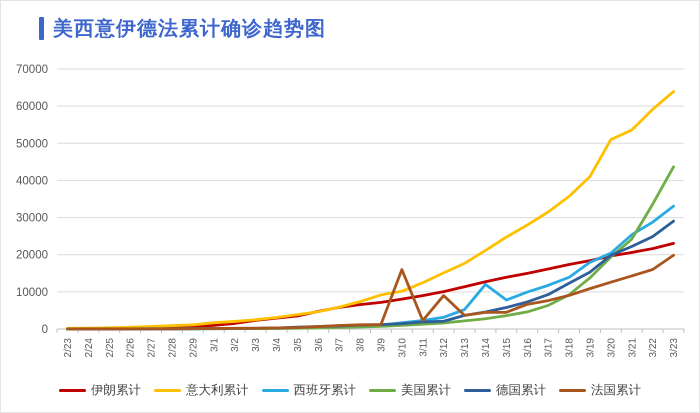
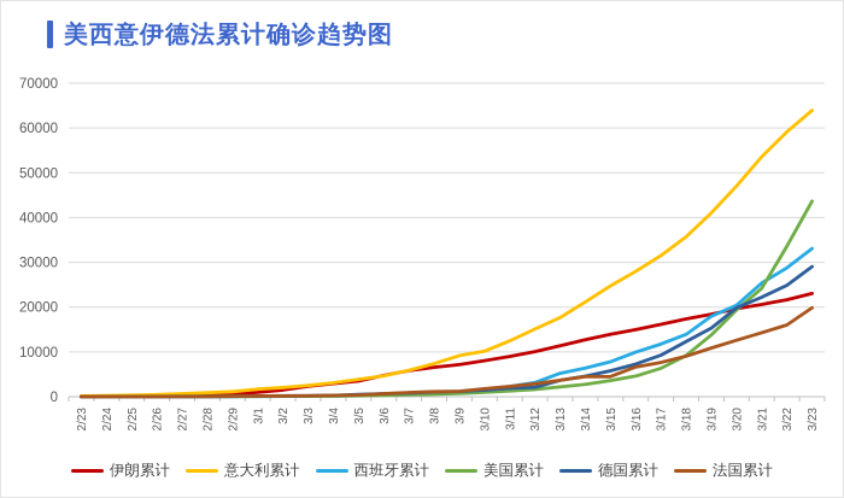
法国累计/3/10: 16000 -> 2000
法国累计/3/12: 9000 -> 3000
西班牙累计/3/14: 12000 -> 6000
意大利累计/3/20: 51000 -> 47000
